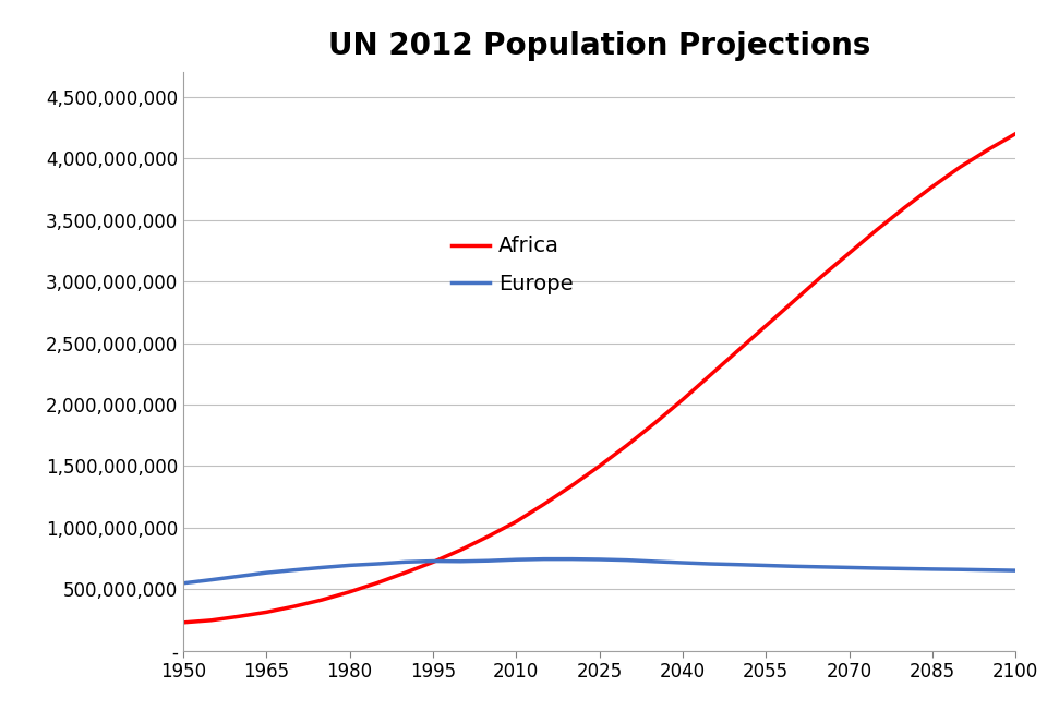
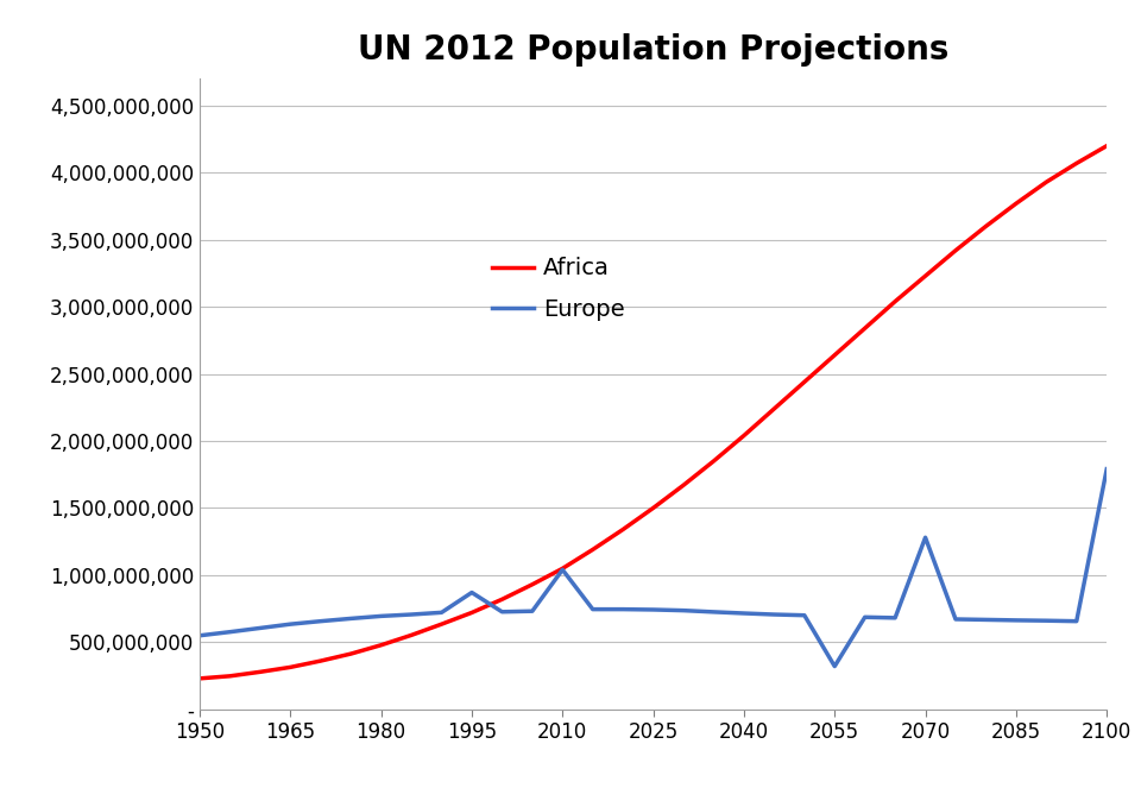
Europe/1995: 730,000,000 -> 870,000,000
Europe/2010: 740,000,000 -> 1,040,000,000
Europe/2055: 690,000,000 -> 320,000,000
Europe/2070: 680,000,000 -> 1,280,000,000
Europe/2100: 650,000,000 -> 1,790,000,000
